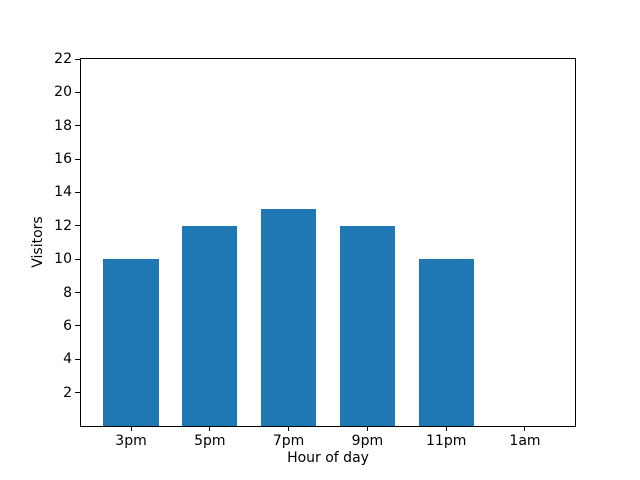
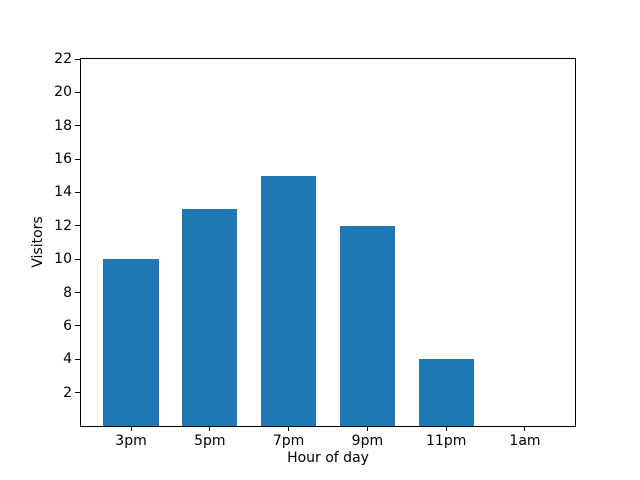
5pm: 12 -> 13
7pm: 13 -> 15
11pm: 10 -> 4
